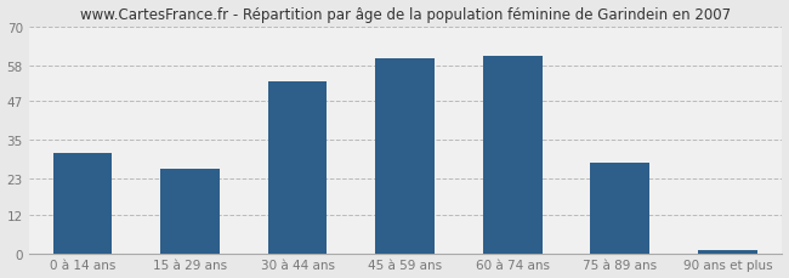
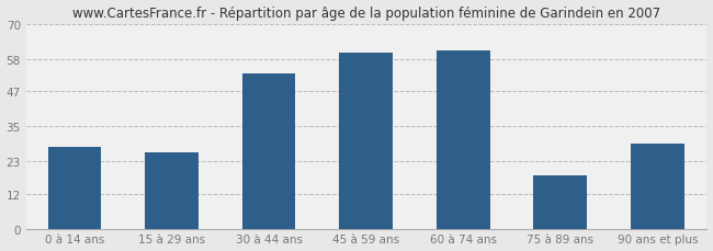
0 à 14 ans: 31 -> 28
75 à 89 ans: 28 -> 18
90 ans et plus: 1 -> 29
